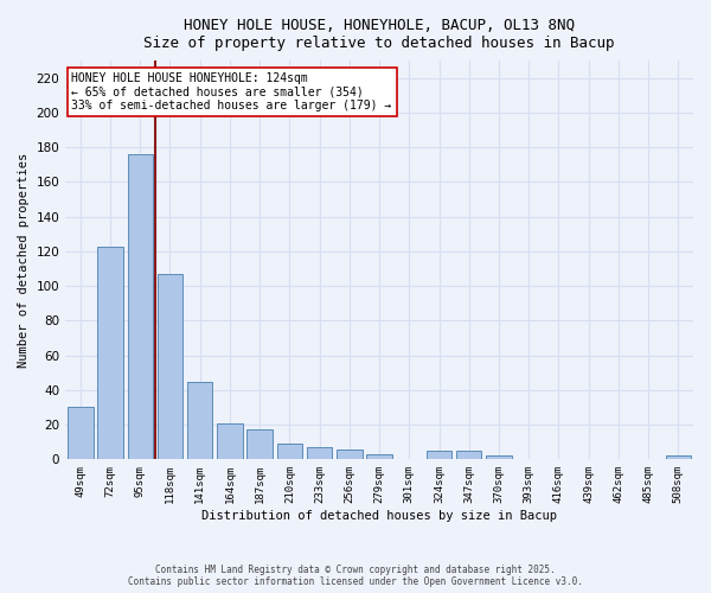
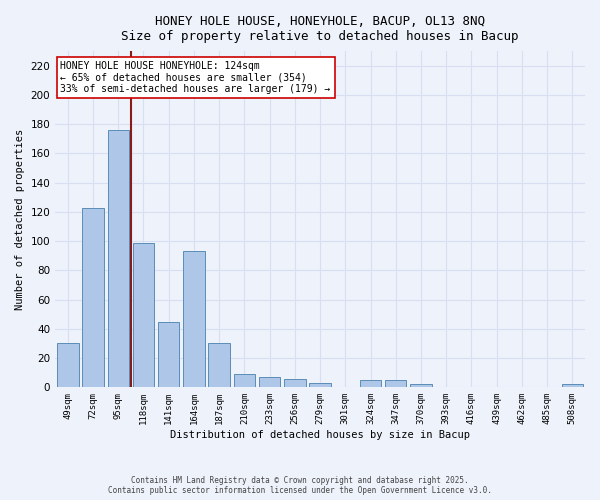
118sqm: 107 -> 99
164sqm: 21 -> 93
187sqm: 17 -> 30
